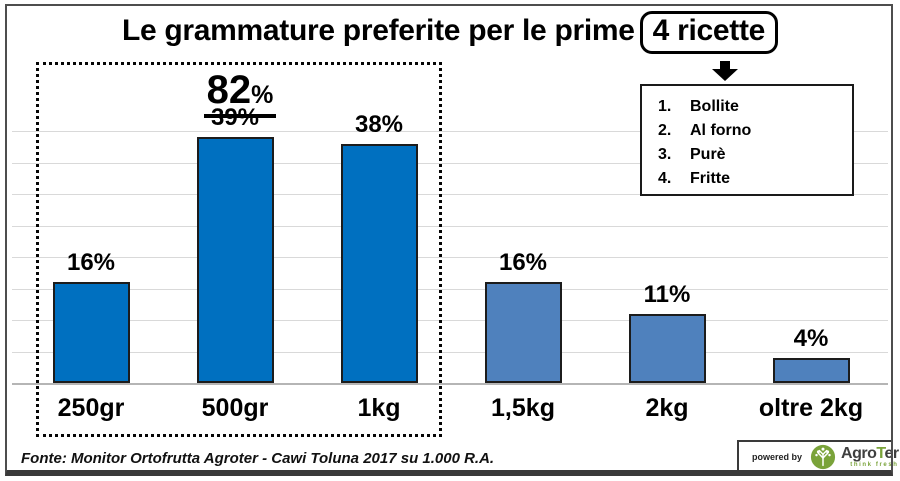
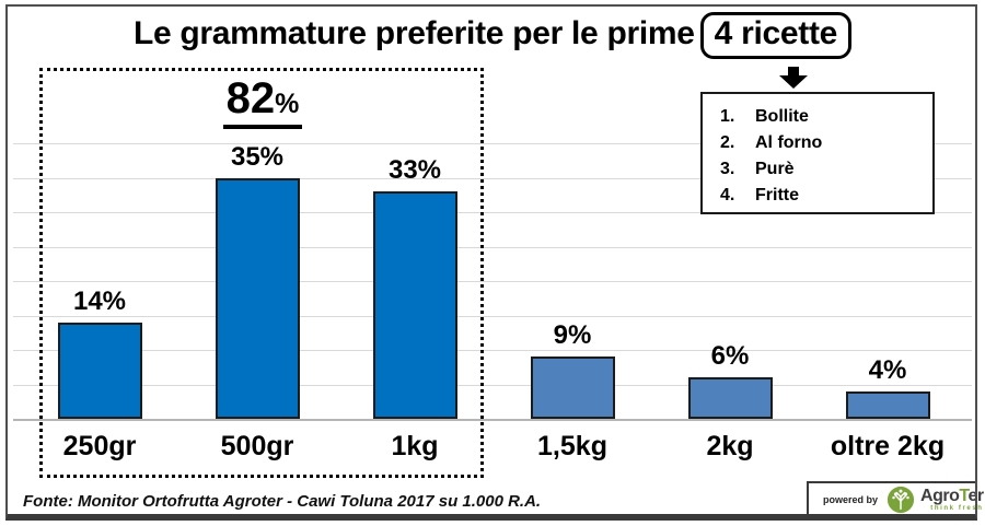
250gr: 16% -> 14%
500gr: 39% -> 35%
1kg: 38% -> 33%
1,5kg: 16% -> 9%
2kg: 11% -> 6%
